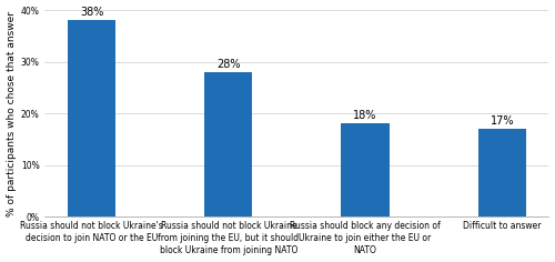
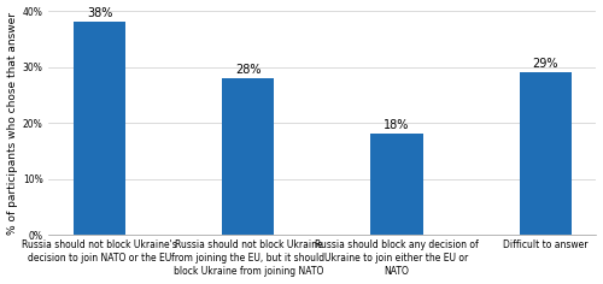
Difficult to answer: 17% -> 29%
